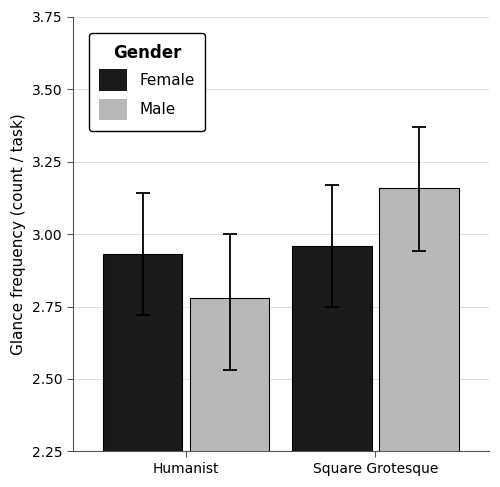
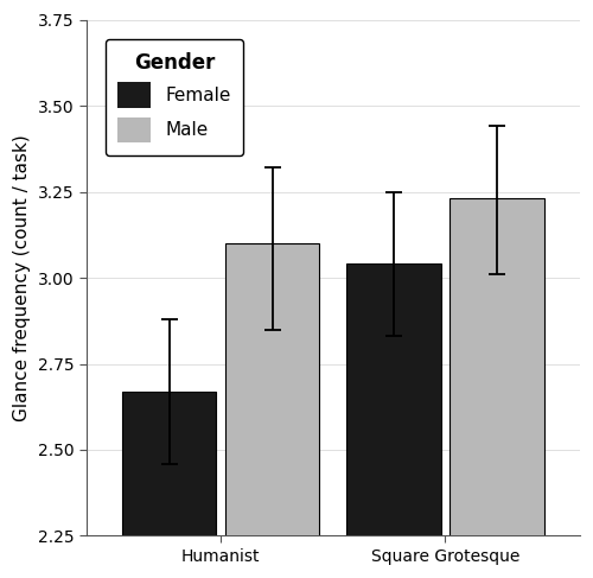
Female/Humanist: 2.93 -> 2.67
Male/Humanist: 2.78 -> 3.10
Female/Square Grotesque: 2.96 -> 3.04
Male/Square Grotesque: 3.16 -> 3.23
